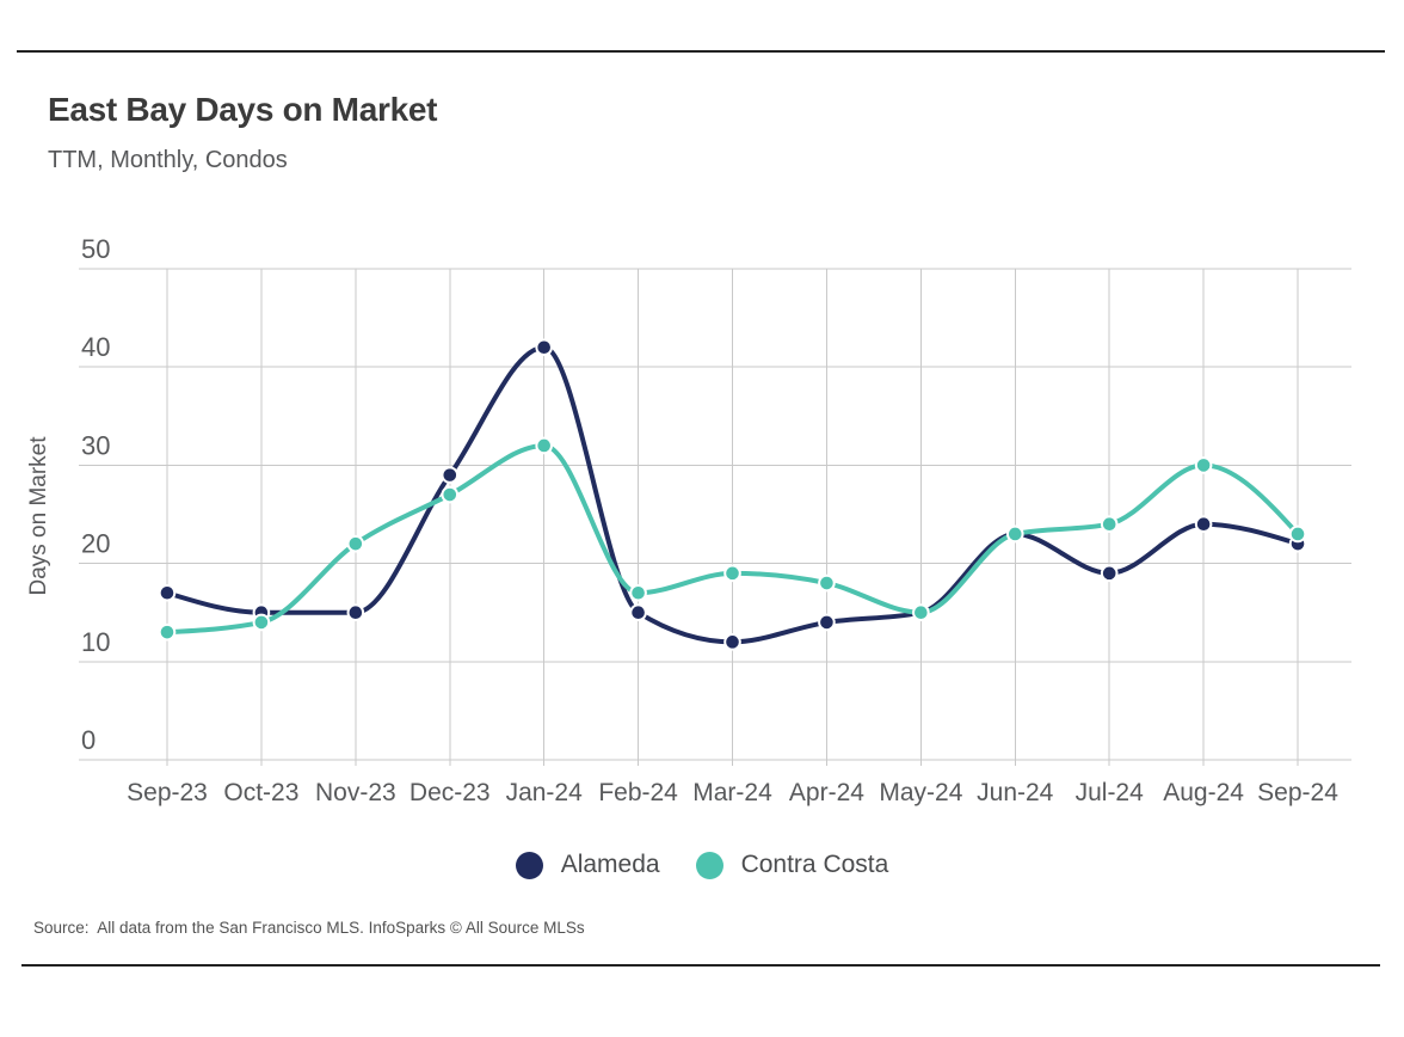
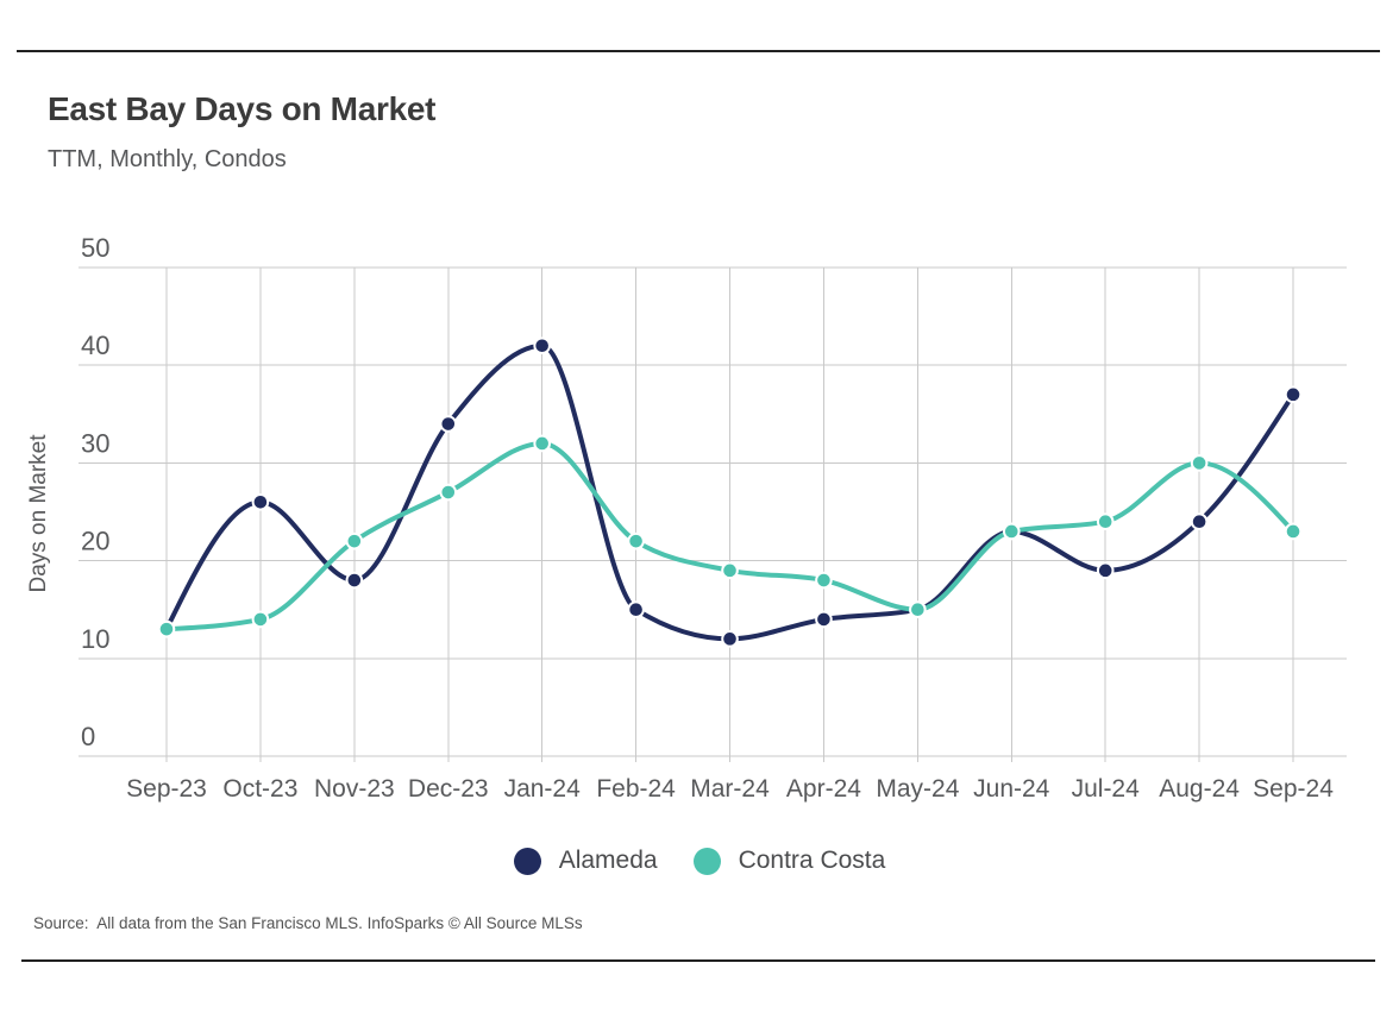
Alameda/Sep-23: 17 -> 13
Alameda/Oct-23: 15 -> 26
Alameda/Nov-23: 15 -> 18
Alameda/Dec-23: 29 -> 34
Contra Costa/Feb-24: 17 -> 22
Alameda/Sep-24: 22 -> 37
